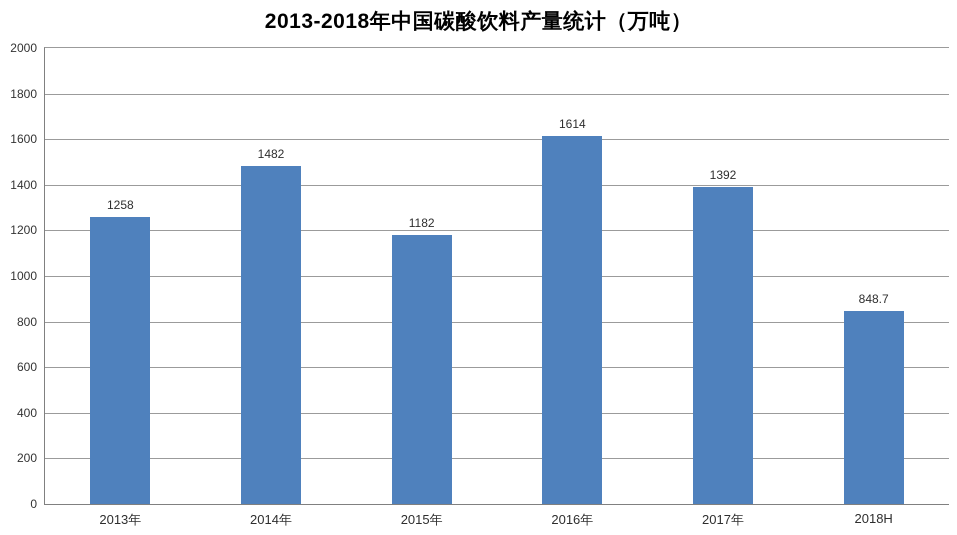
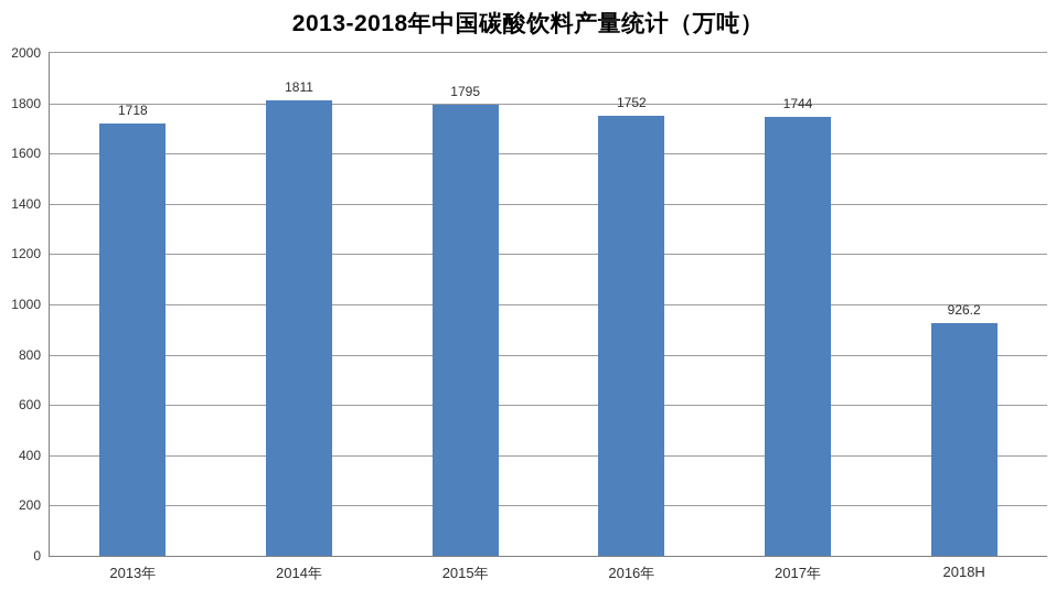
2013年: 1258 -> 1718
2014年: 1482 -> 1811
2015年: 1182 -> 1795
2016年: 1614 -> 1752
2017年: 1392 -> 1744
2018H: 848.7 -> 926.2
